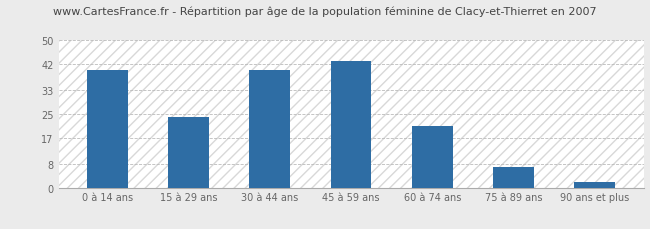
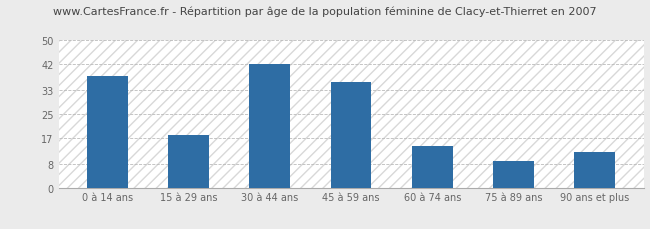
0 à 14 ans: 40 -> 38
15 à 29 ans: 24 -> 18
30 à 44 ans: 40 -> 42
45 à 59 ans: 43 -> 36
60 à 74 ans: 21 -> 14
75 à 89 ans: 7 -> 9
90 ans et plus: 2 -> 12
